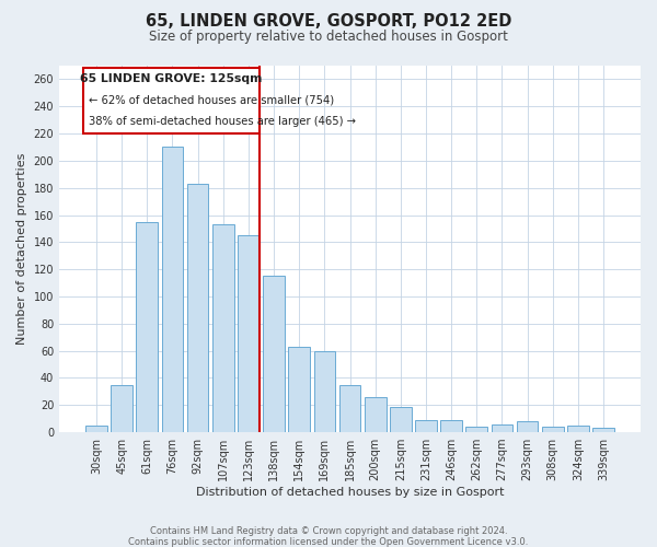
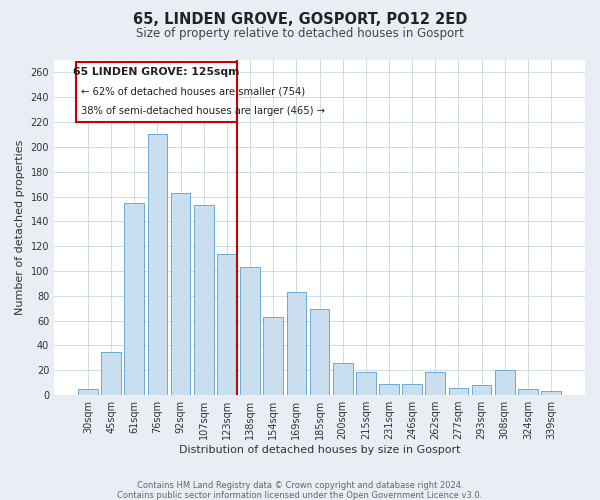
92sqm: 183 -> 163
123sqm: 145 -> 114
138sqm: 115 -> 103
169sqm: 60 -> 83
185sqm: 35 -> 69
262sqm: 4 -> 19
308sqm: 4 -> 20
